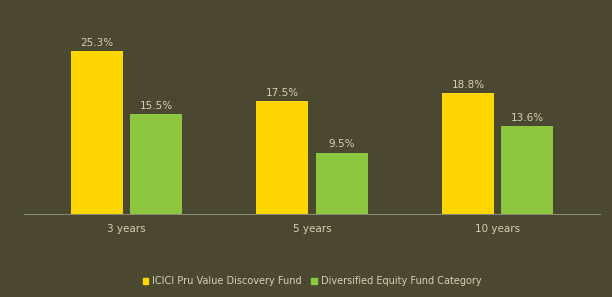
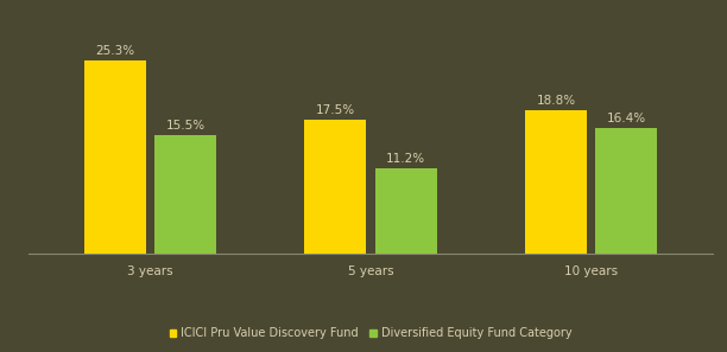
Diversified Equity Fund Category/5 years: 9.5% -> 11.2%
Diversified Equity Fund Category/10 years: 13.6% -> 16.4%
